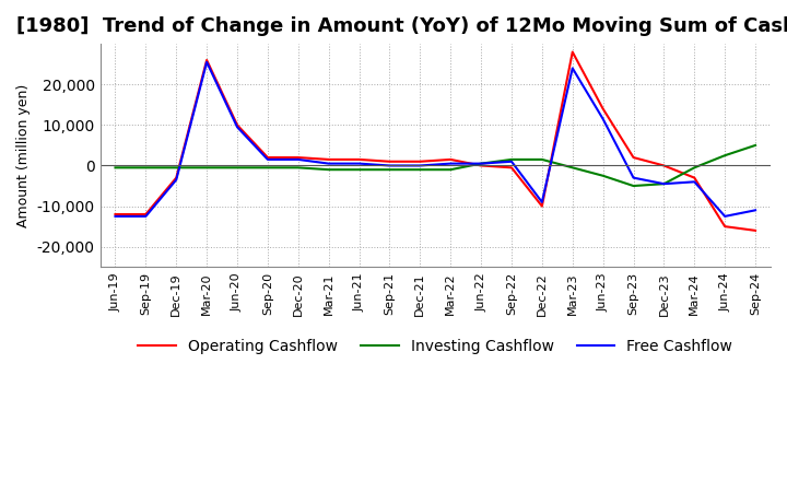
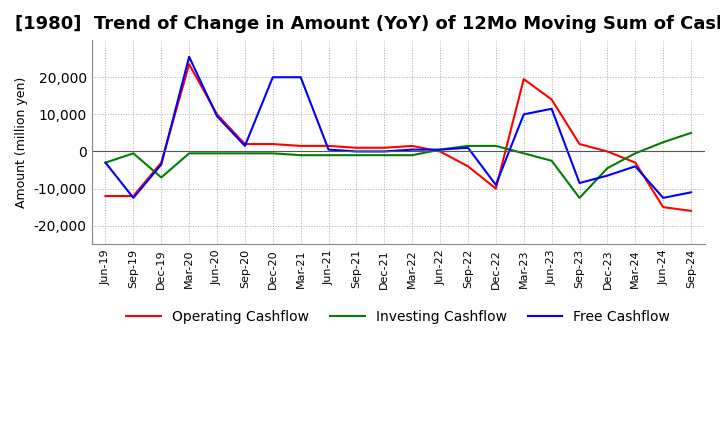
Investing Cashflow/Jun-19: -500 -> -3,000
Free Cashflow/Jun-19: -12,500 -> -3,000
Investing Cashflow/Dec-19: -500 -> -7,000
Operating Cashflow/Mar-20: 26,000 -> 23,500
Free Cashflow/Dec-20: 1,500 -> 20,000
Free Cashflow/Mar-21: 500 -> 20,000
Operating Cashflow/Sep-22: -500 -> -4,000
Operating Cashflow/Mar-23: 28,000 -> 19,500
Free Cashflow/Mar-23: 24,000 -> 10,000
Investing Cashflow/Sep-23: -5,000 -> -12,500
Free Cashflow/Sep-23: -3,000 -> -8,500
Free Cashflow/Dec-23: -4,500 -> -6,500
